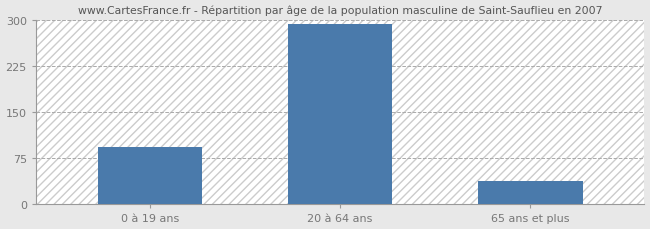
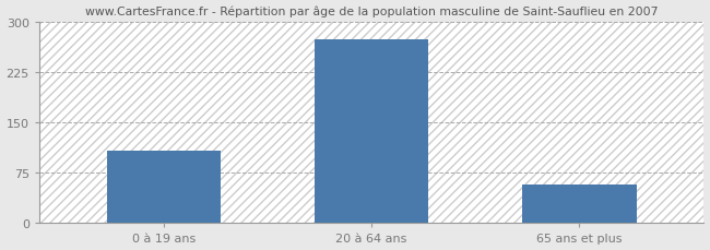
0 à 19 ans: 93 -> 108
20 à 64 ans: 293 -> 274
65 ans et plus: 38 -> 58
